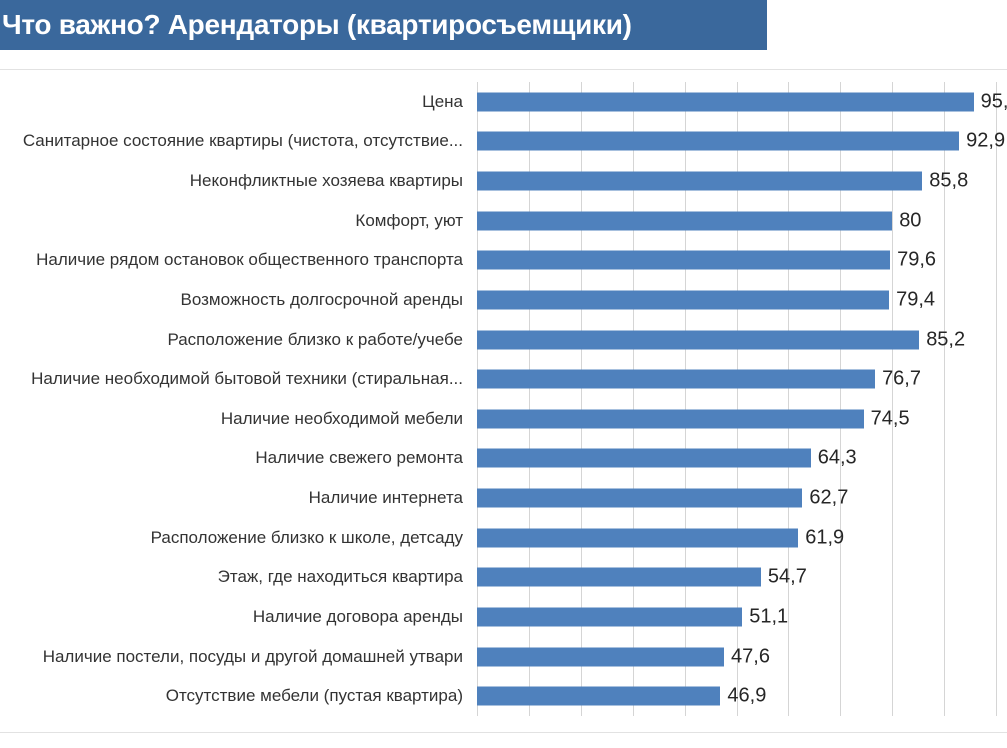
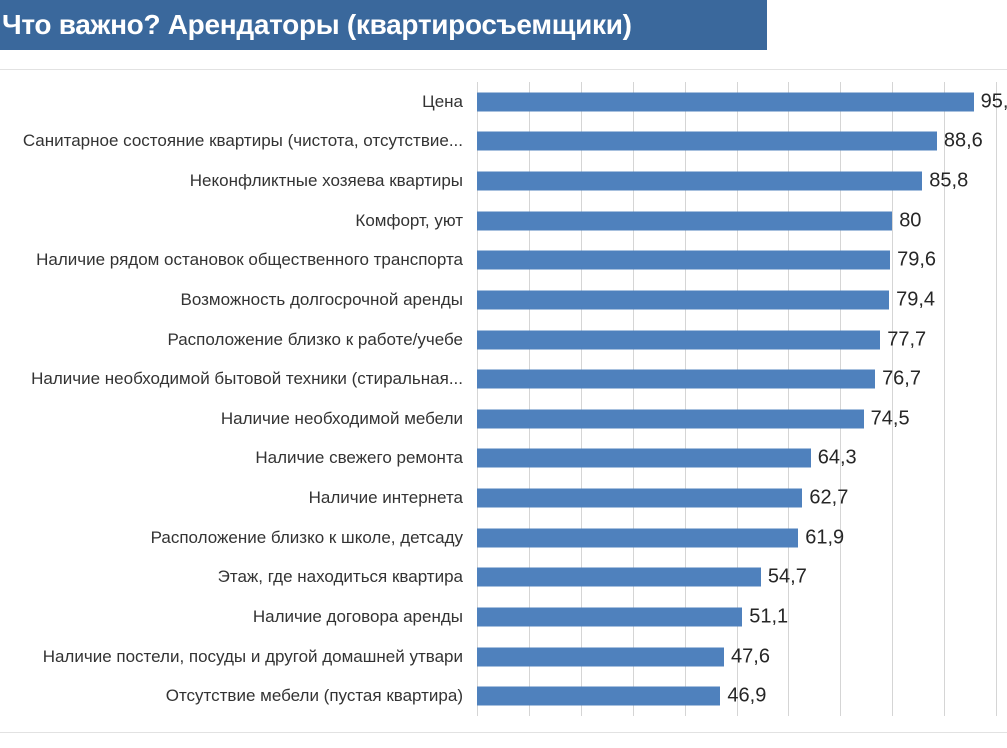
Санитарное состояние квартиры (чистота, отсутствие...: 92,9 -> 88,6
Расположение близко к работе/учебе: 85,2 -> 77,7
